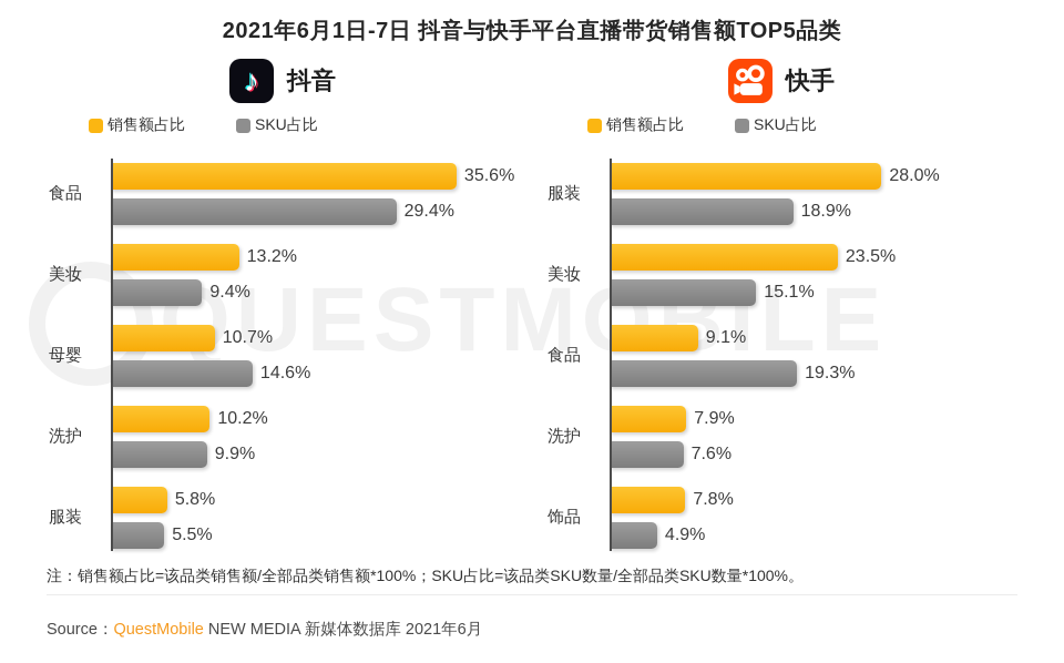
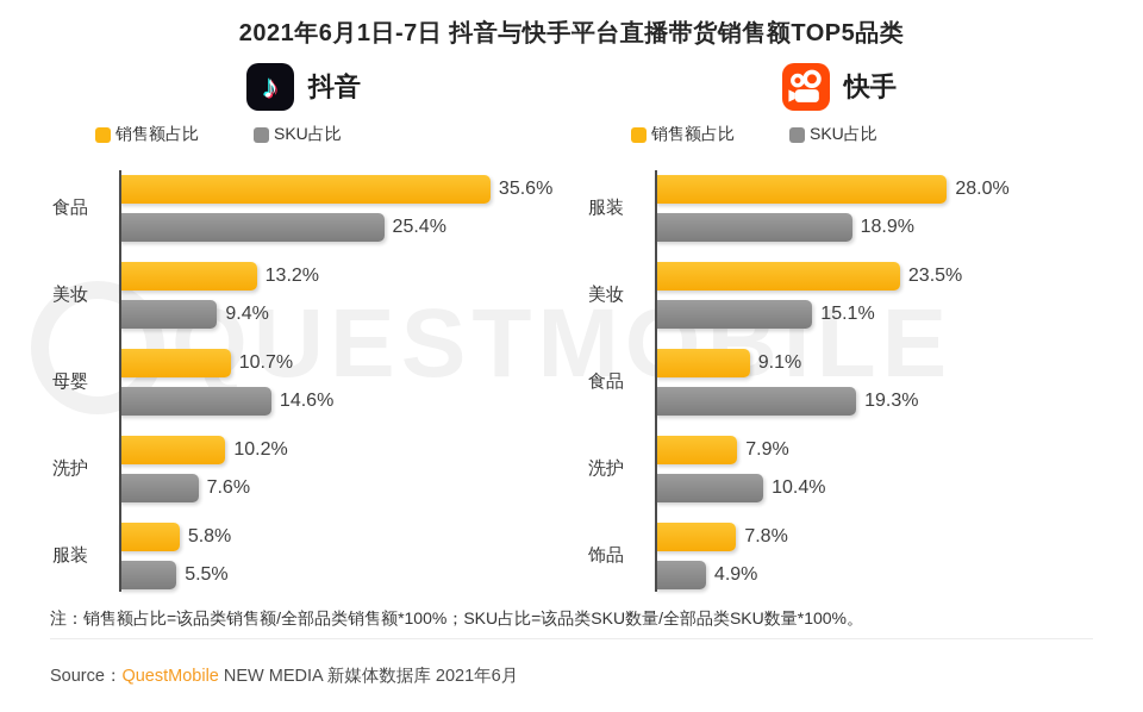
抖音/SKU占比/食品: 29.4% -> 25.4%
抖音/SKU占比/洗护: 9.9% -> 7.6%
快手/SKU占比/洗护: 7.6% -> 10.4%
